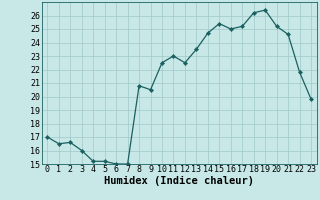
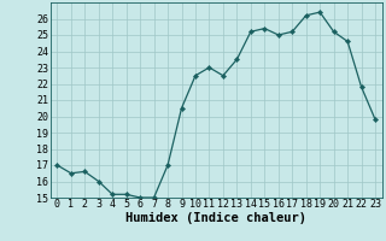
8: 20.8 -> 17.0
14: 24.7 -> 25.2
